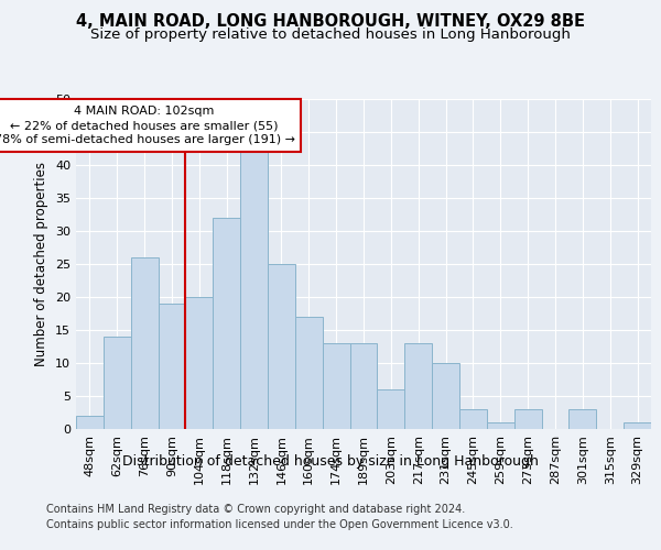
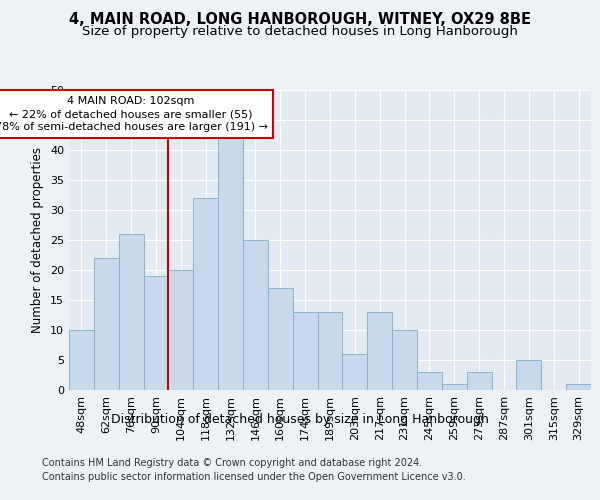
48sqm: 2 -> 10
62sqm: 14 -> 22
301sqm: 3 -> 5
